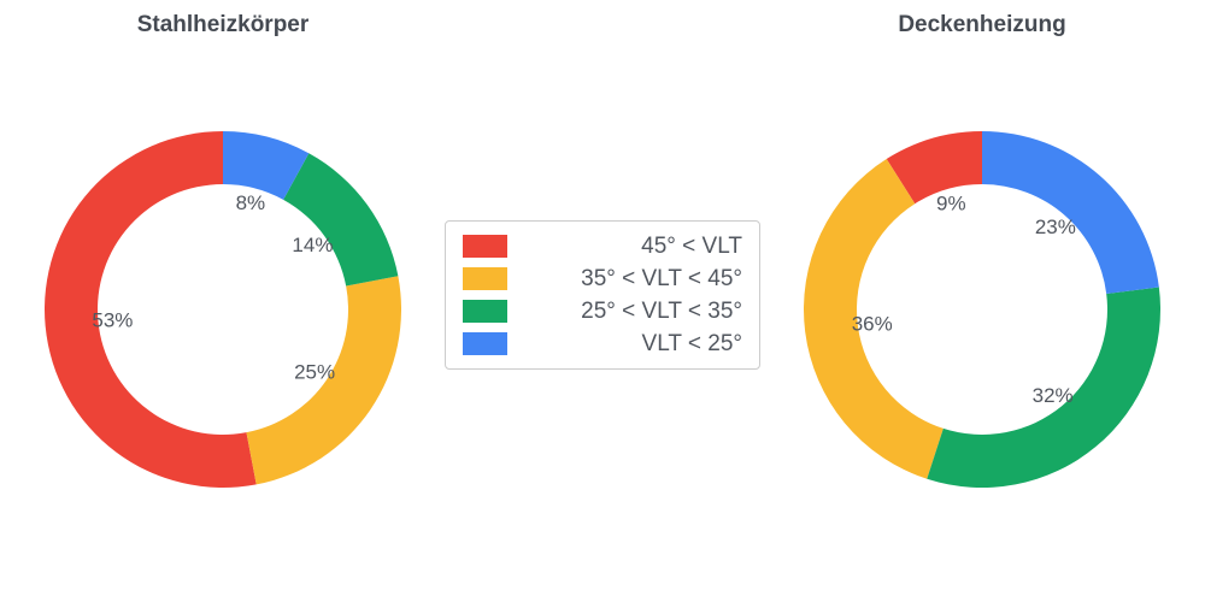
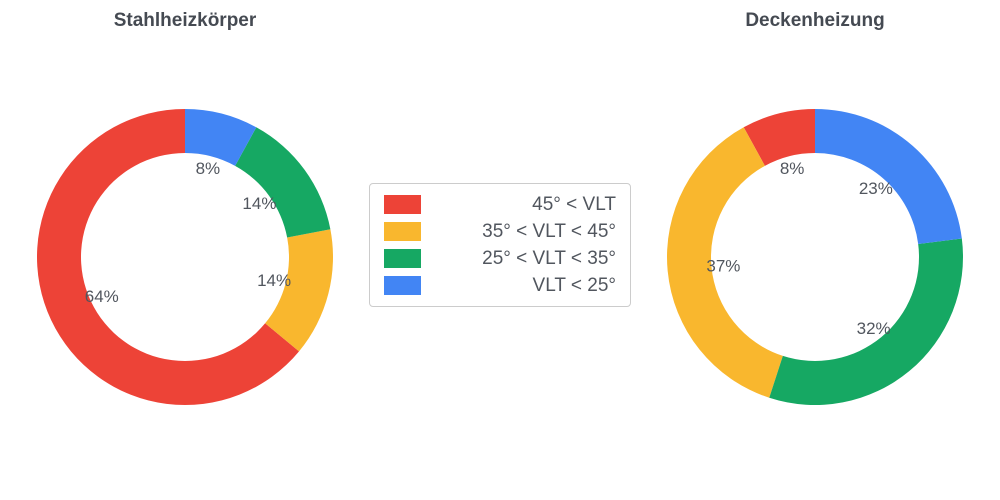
Stahlheizkörper/45° < VLT: 53% -> 64%
Stahlheizkörper/35° < VLT < 45°: 25% -> 14%
Deckenheizung/45° < VLT: 9% -> 8%
Deckenheizung/35° < VLT < 45°: 36% -> 37%
